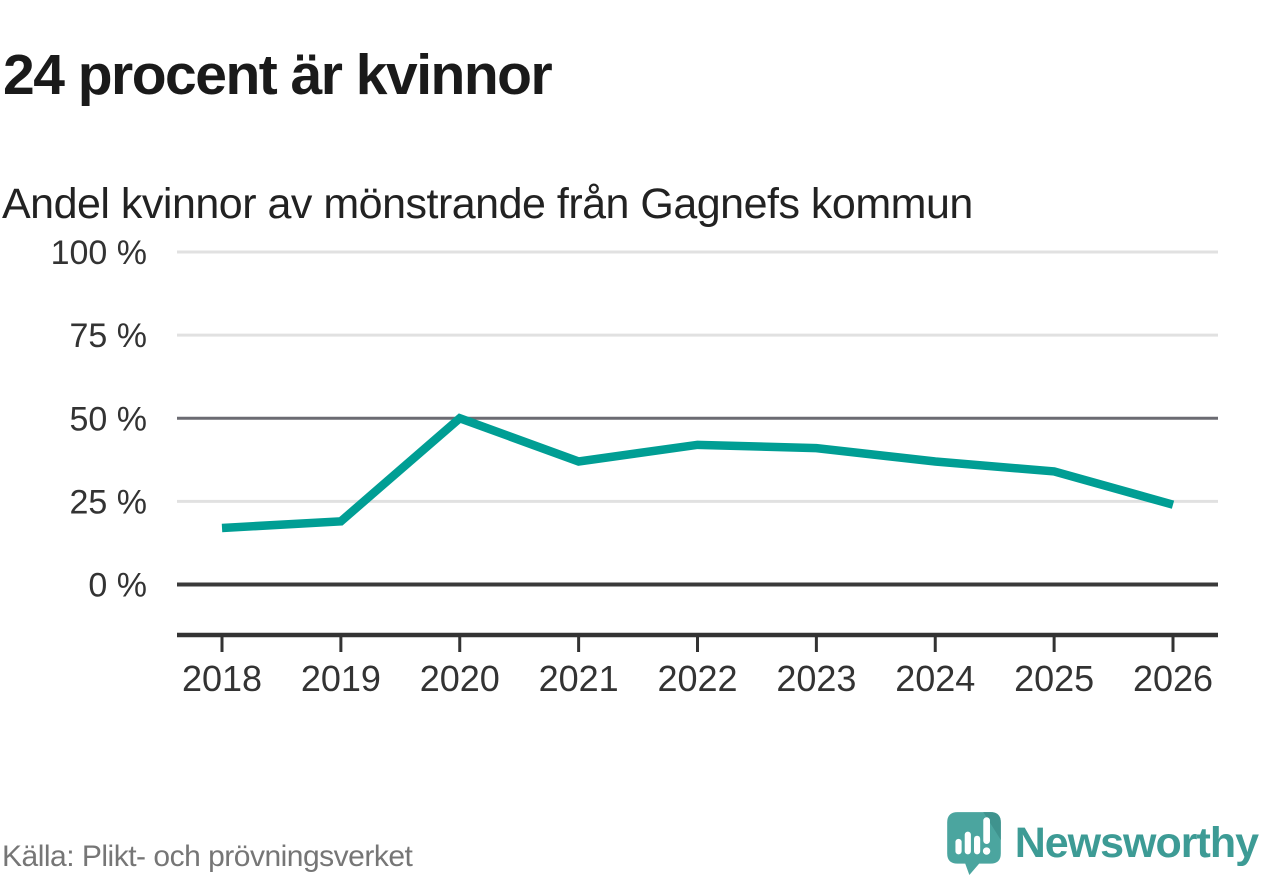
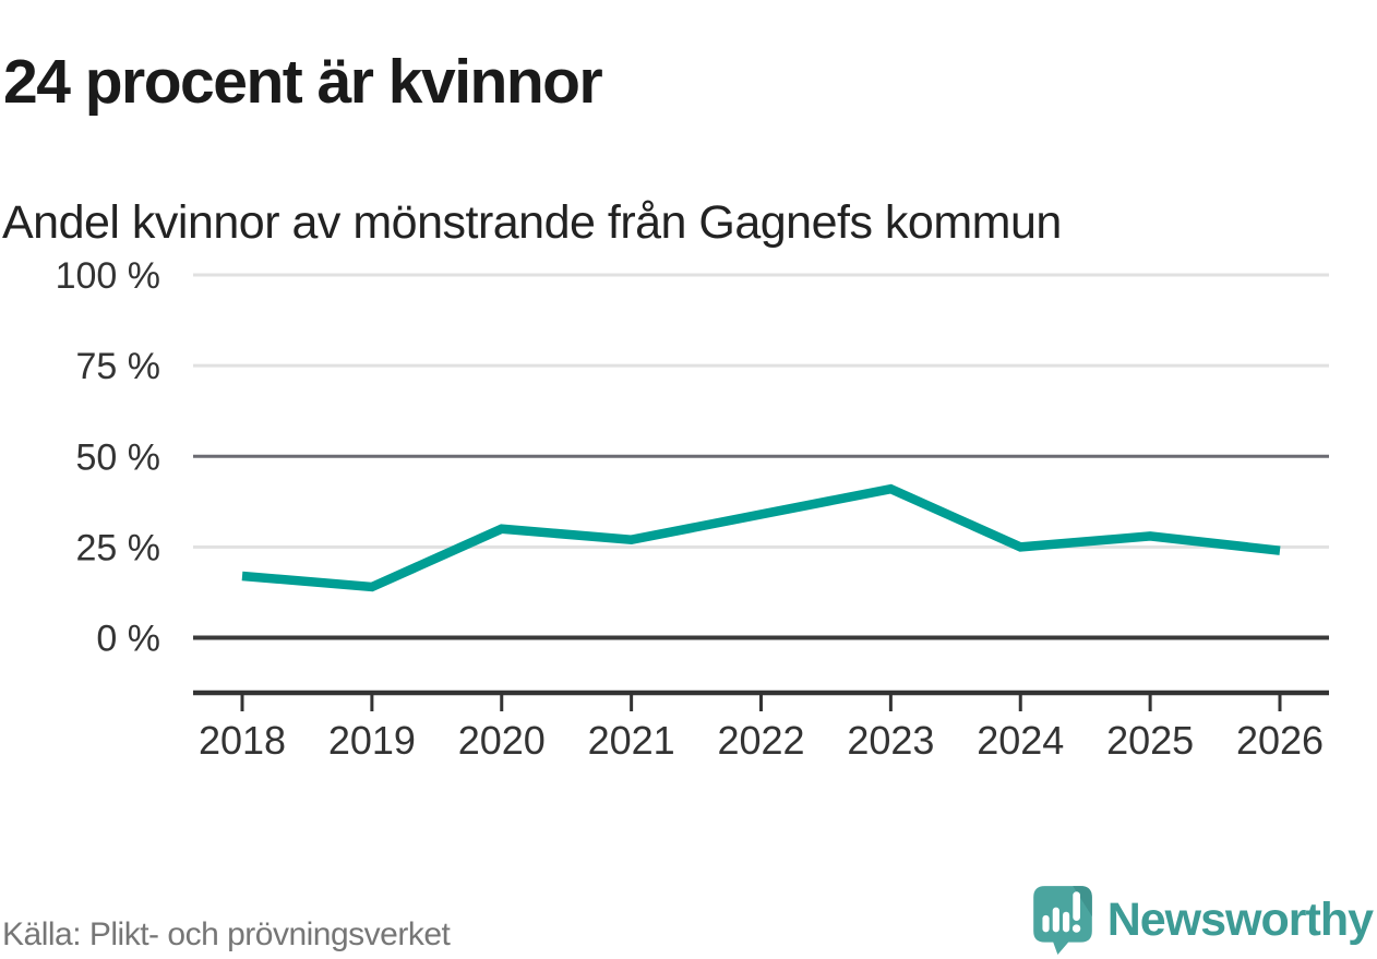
2019: 19% -> 14%
2020: 50% -> 30%
2021: 37% -> 27%
2022: 42% -> 34%
2024: 37% -> 25%
2025: 34% -> 28%
